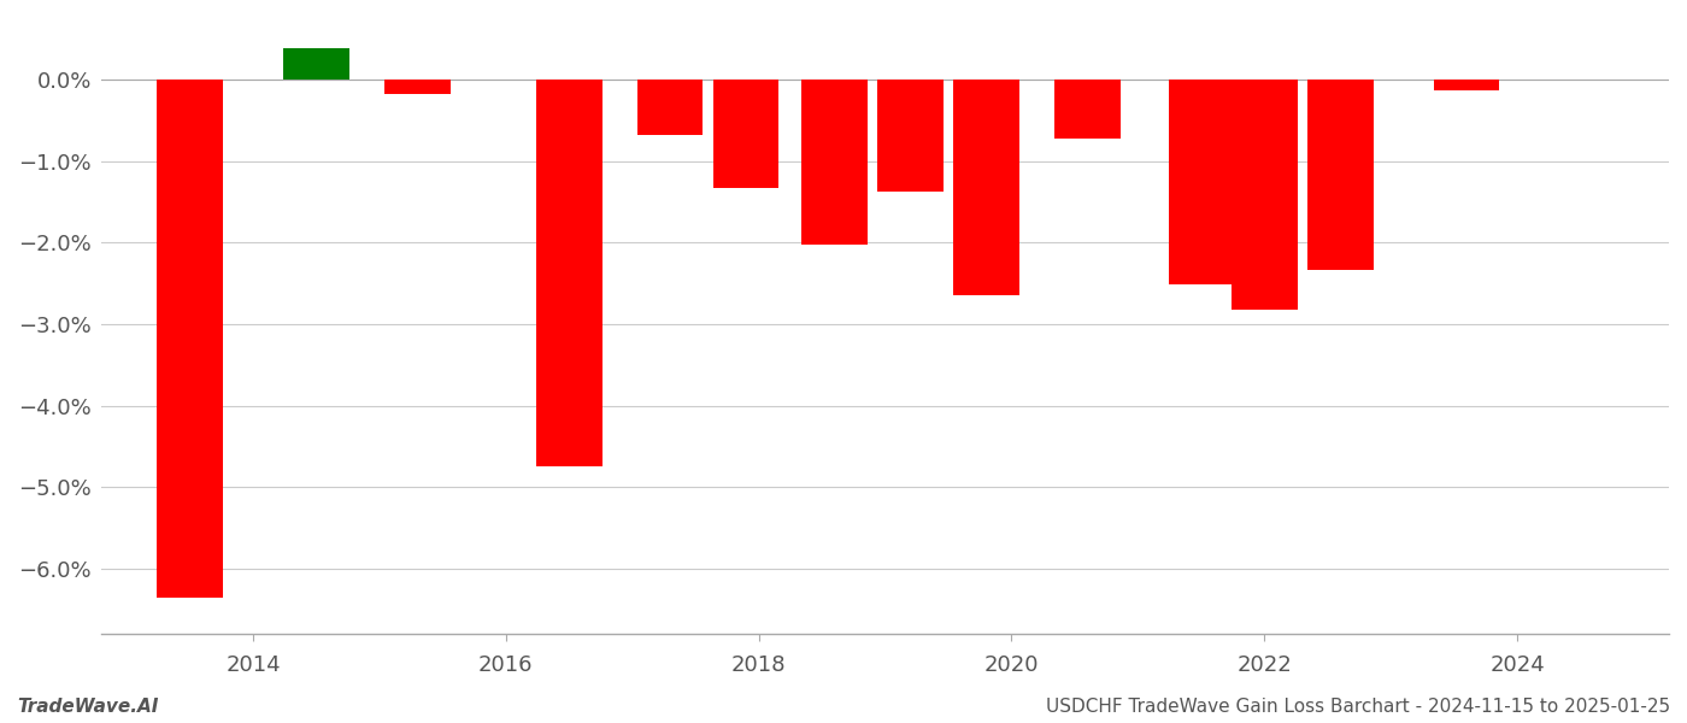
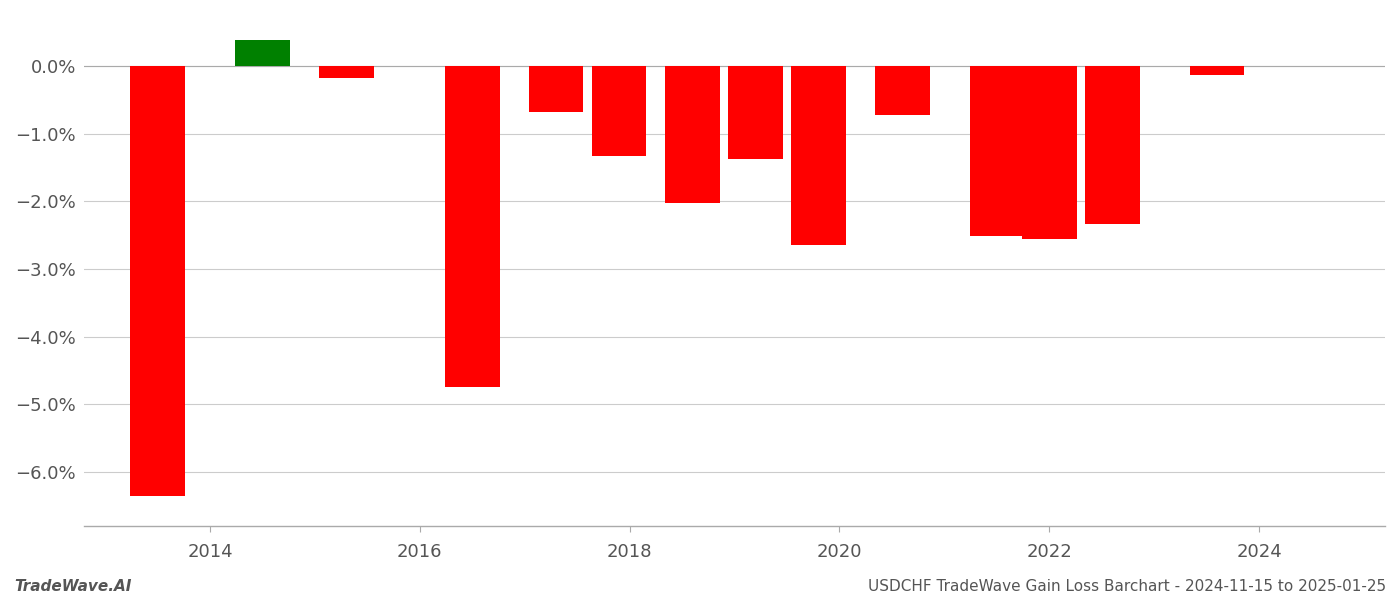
2022: -2.83% -> -2.56%
